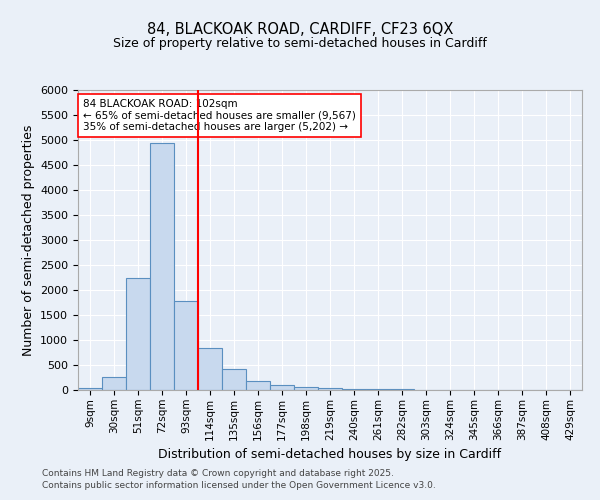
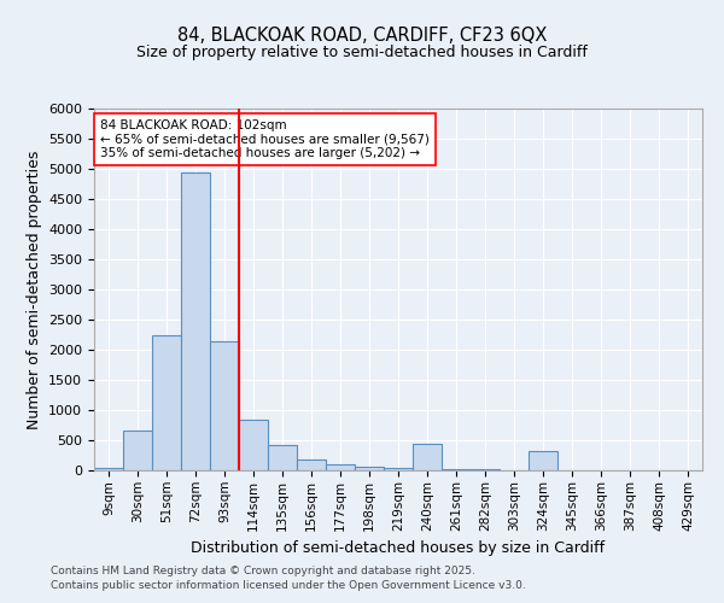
30sqm: 260 -> 660
93sqm: 1780 -> 2140
240sqm: 30 -> 440
324sqm: 10 -> 320
